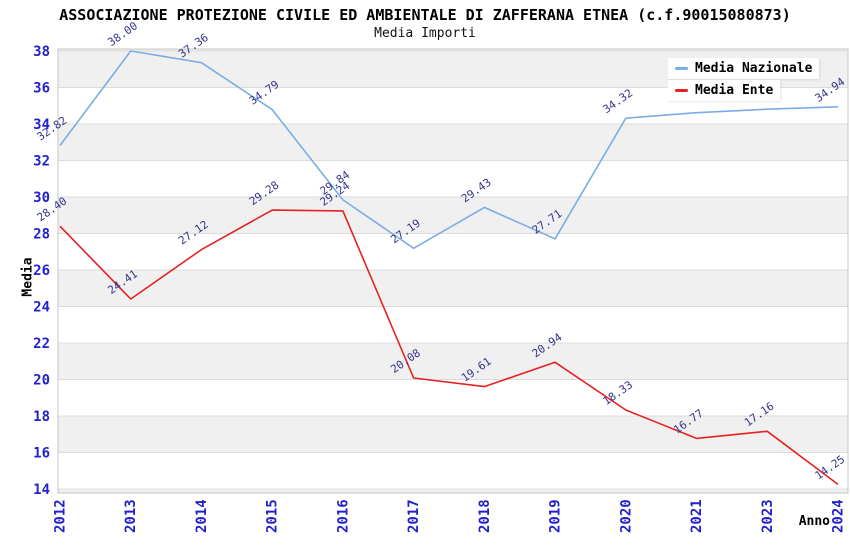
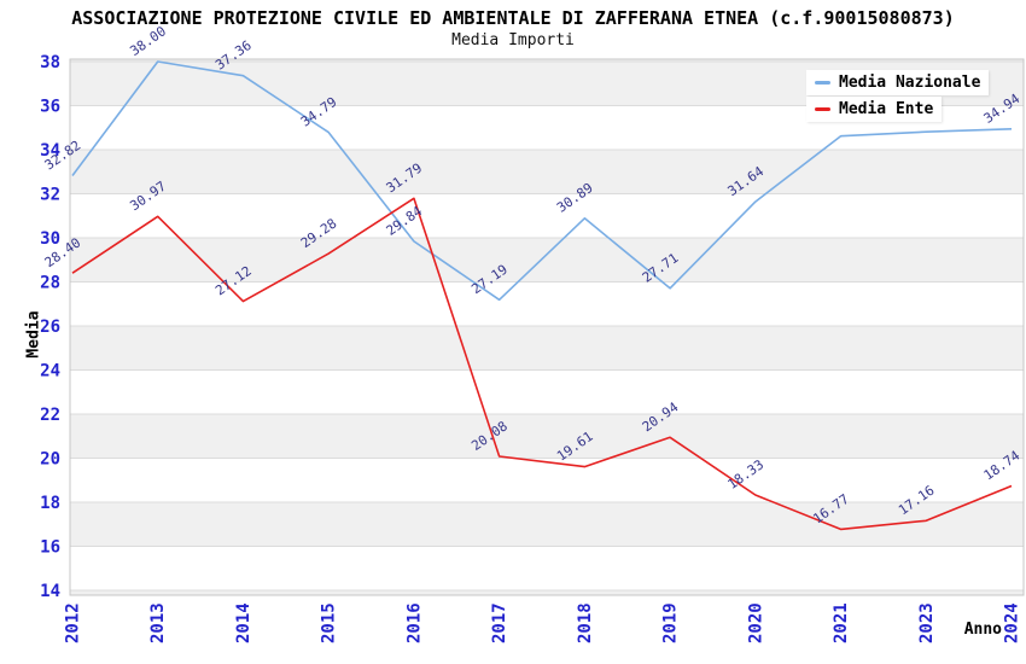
Media Ente/2013: 24.41 -> 30.97
Media Ente/2016: 29.24 -> 31.79
Media Nazionale/2018: 29.43 -> 30.89
Media Nazionale/2020: 34.32 -> 31.64
Media Ente/2024: 14.25 -> 18.74
